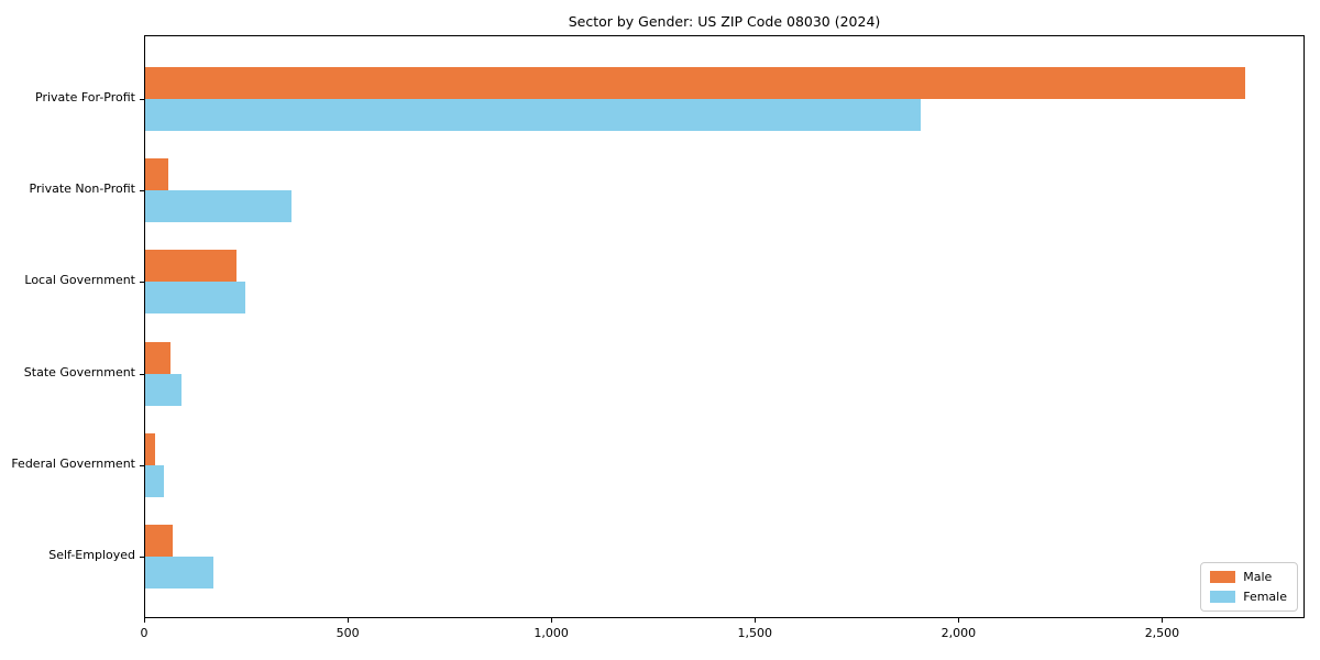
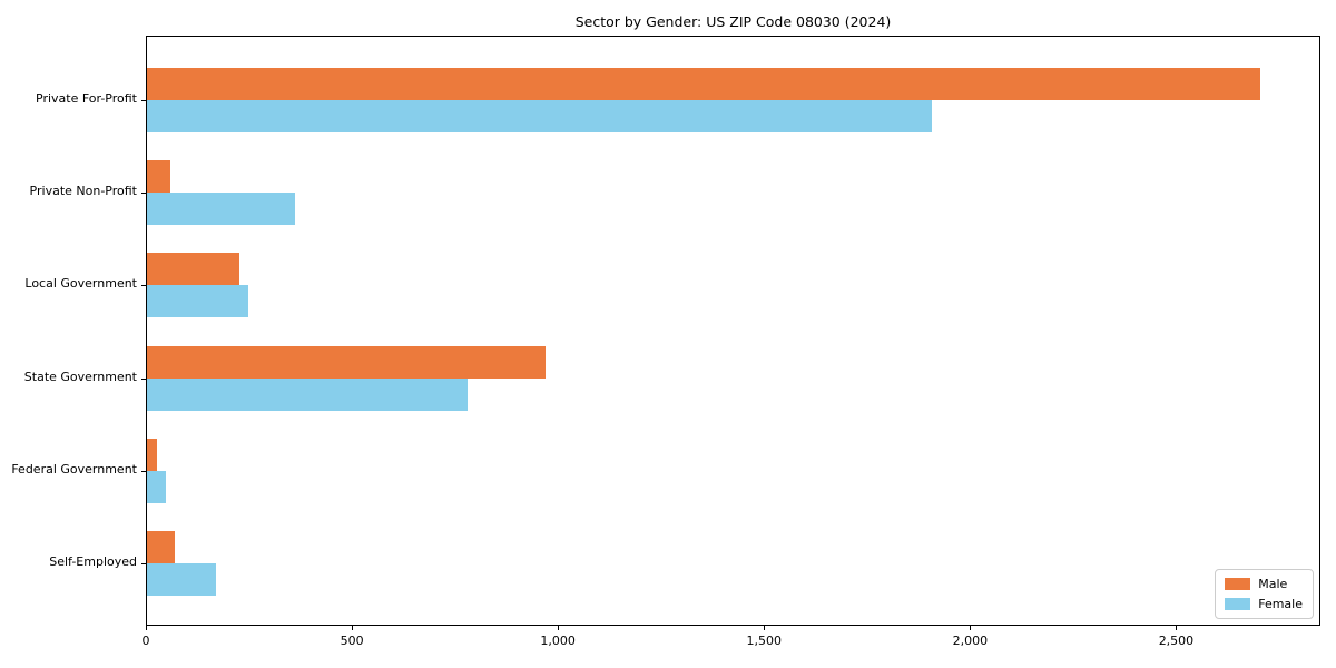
Male/State Government: 60 -> 970
Female/State Government: 90 -> 780
